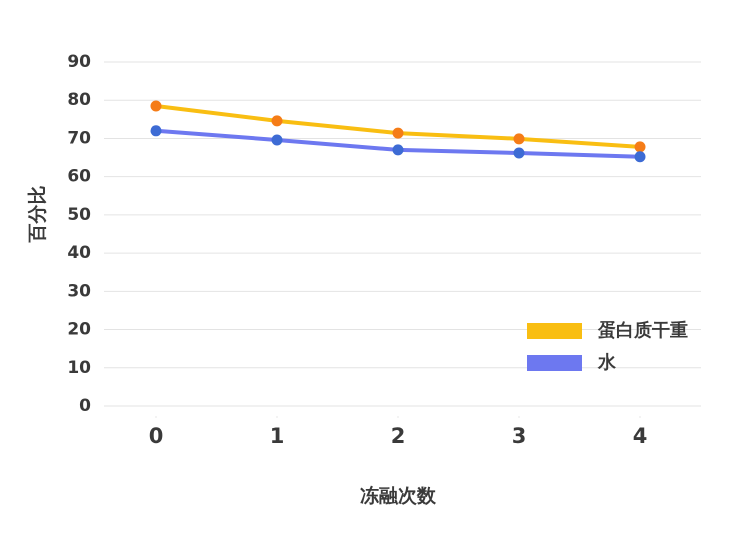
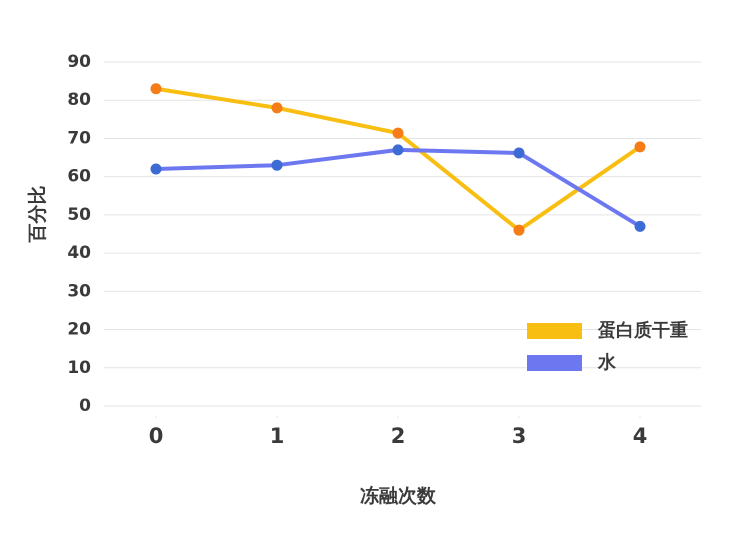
蛋白质干重/0: 78 -> 83
水/0: 72 -> 62
蛋白质干重/1: 75 -> 78
水/1: 70 -> 63
蛋白质干重/3: 70 -> 46
水/4: 65 -> 47
